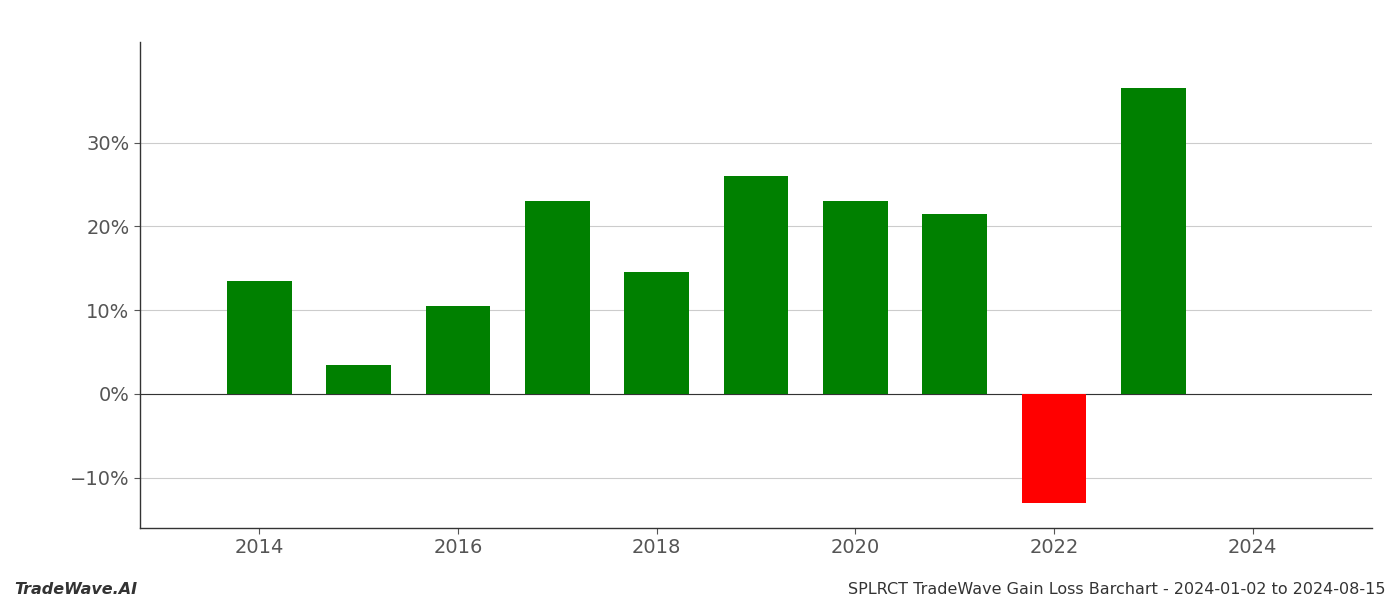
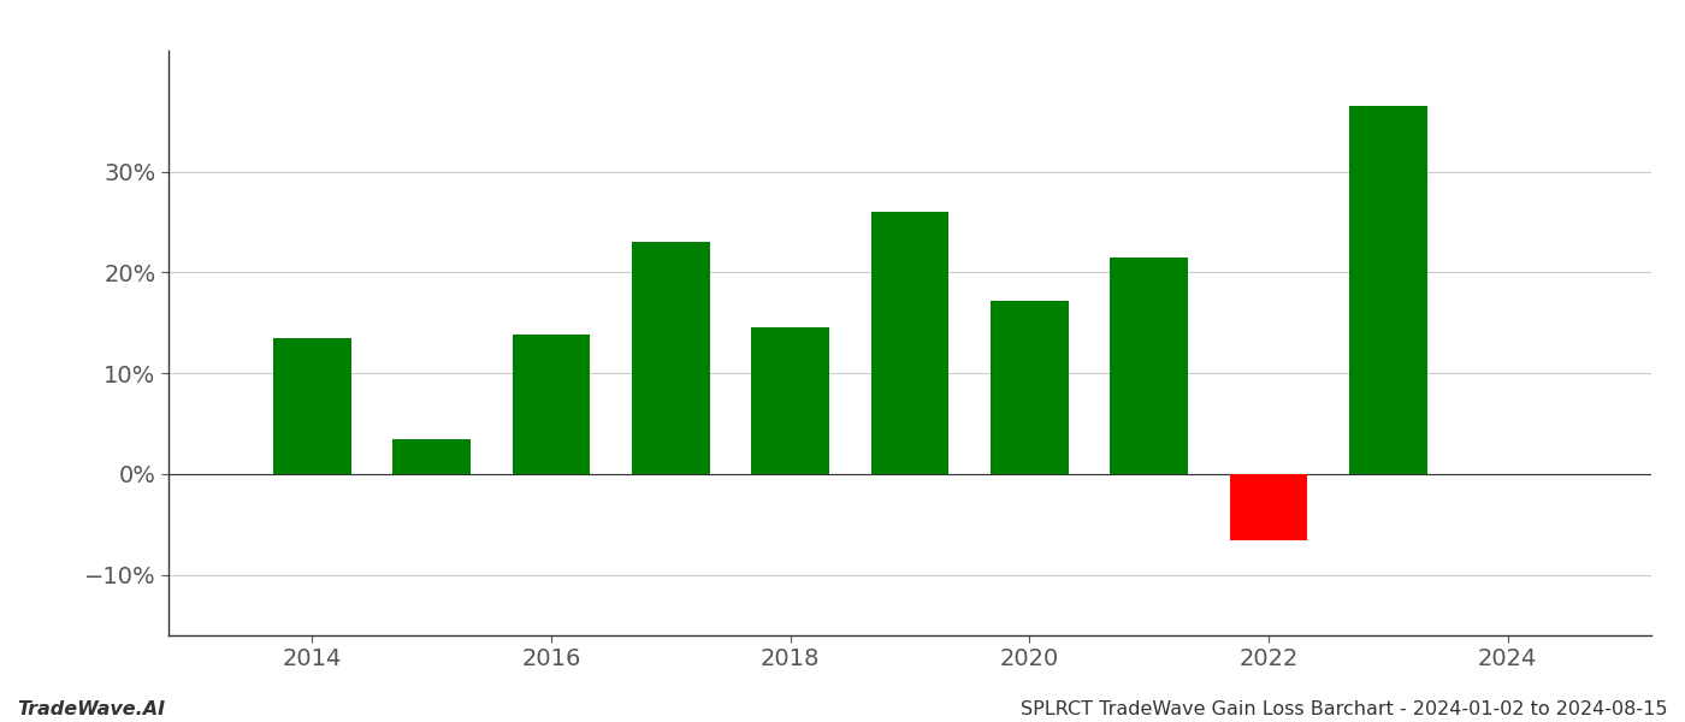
2016: 10.5% -> 13.8%
2020: 23.0% -> 17.2%
2022: -13.0% -> -6.6%
